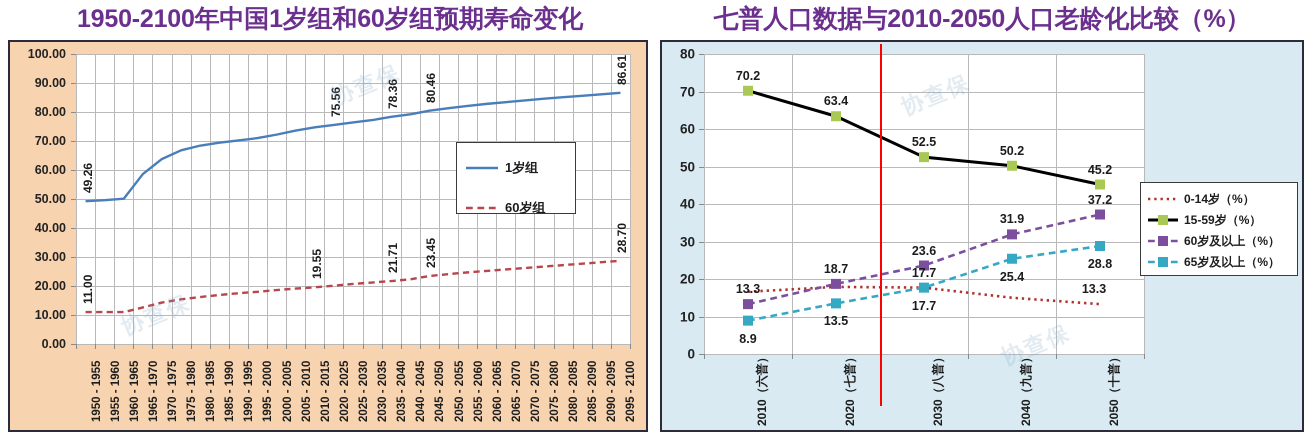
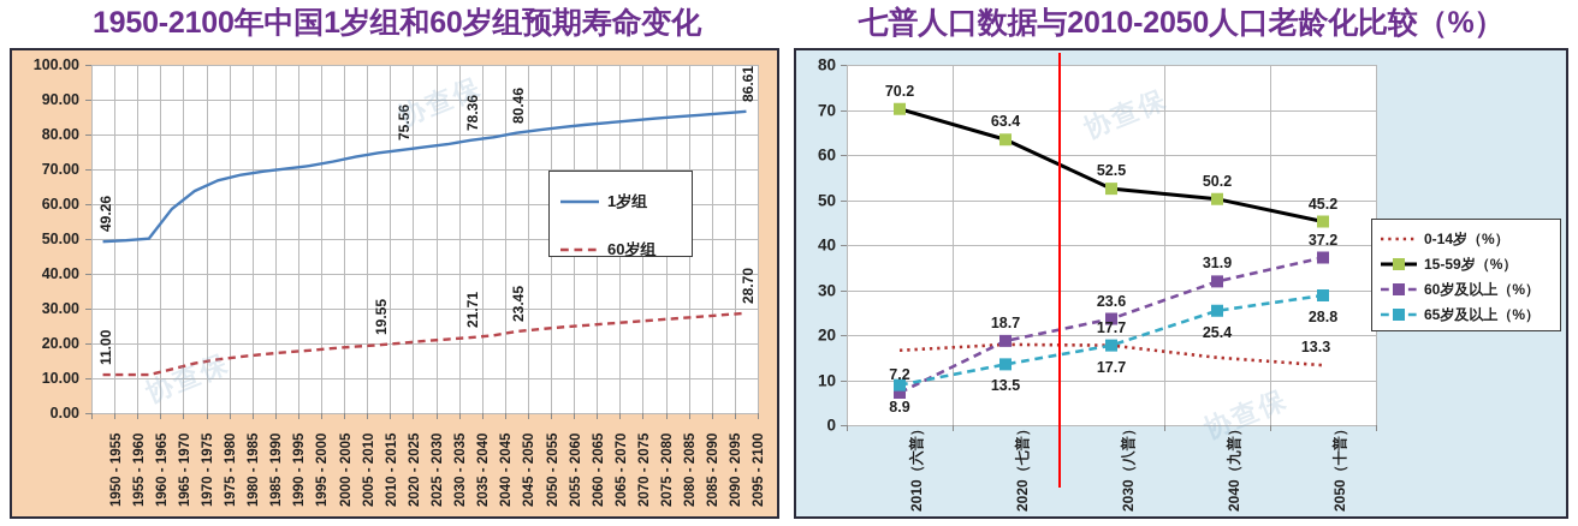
七普人口数据与2010-2050人口老龄化比较（%）/60岁及以上（%）/2010（六普）: 13.3 -> 7.2
